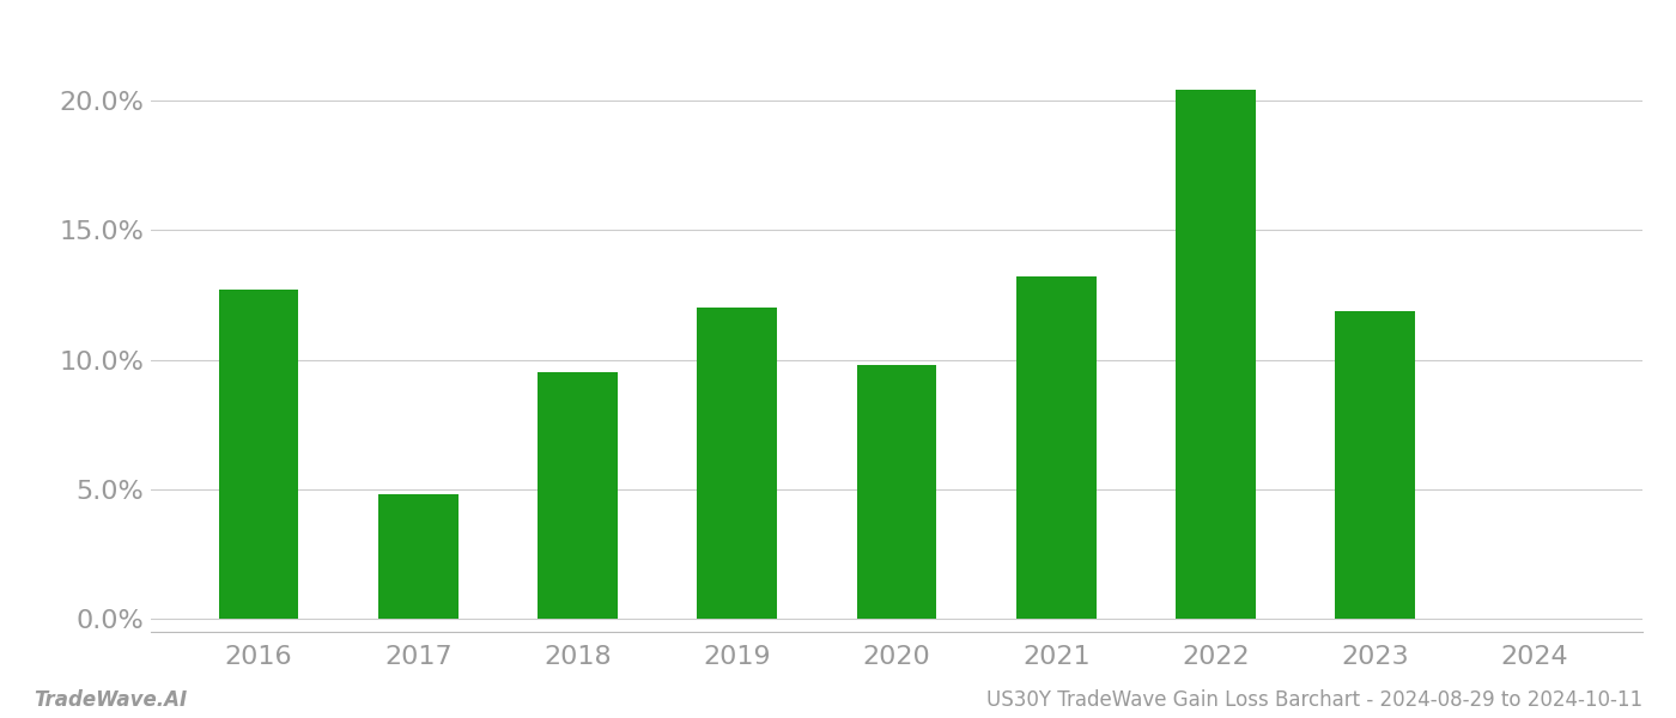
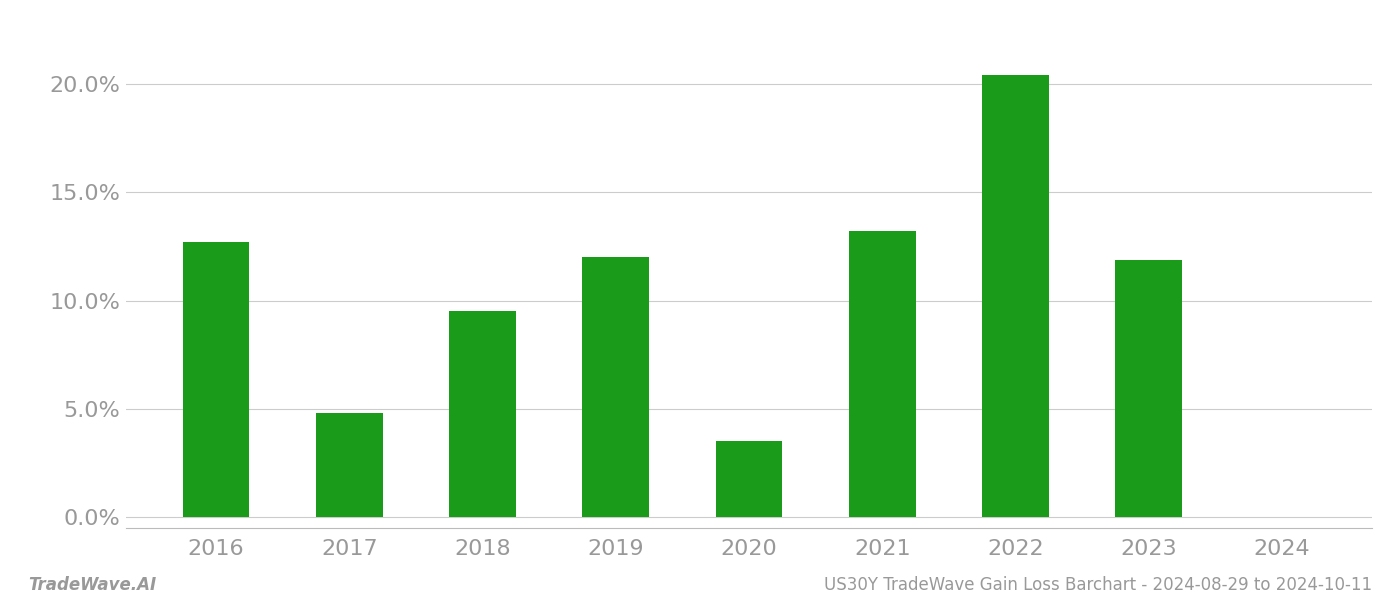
2020: 9.8% -> 3.5%
